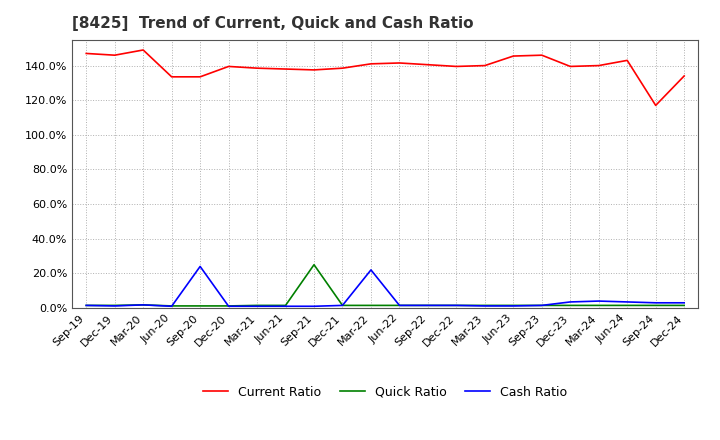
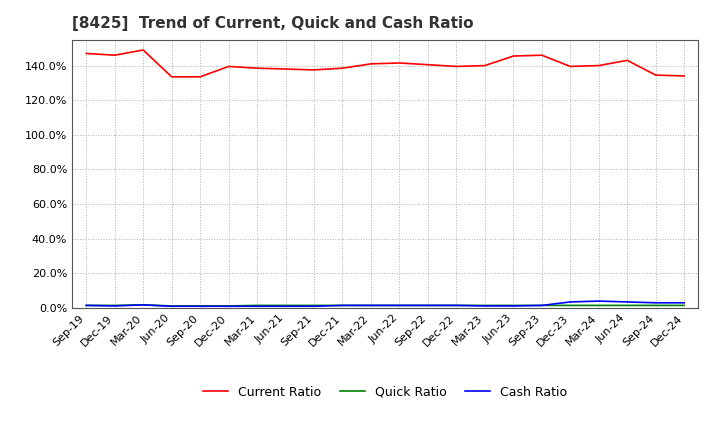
Cash Ratio/Sep-20: 24% -> 1%
Quick Ratio/Sep-21: 25% -> 2%
Cash Ratio/Mar-22: 22% -> 2%
Current Ratio/Sep-24: 117% -> 134%
